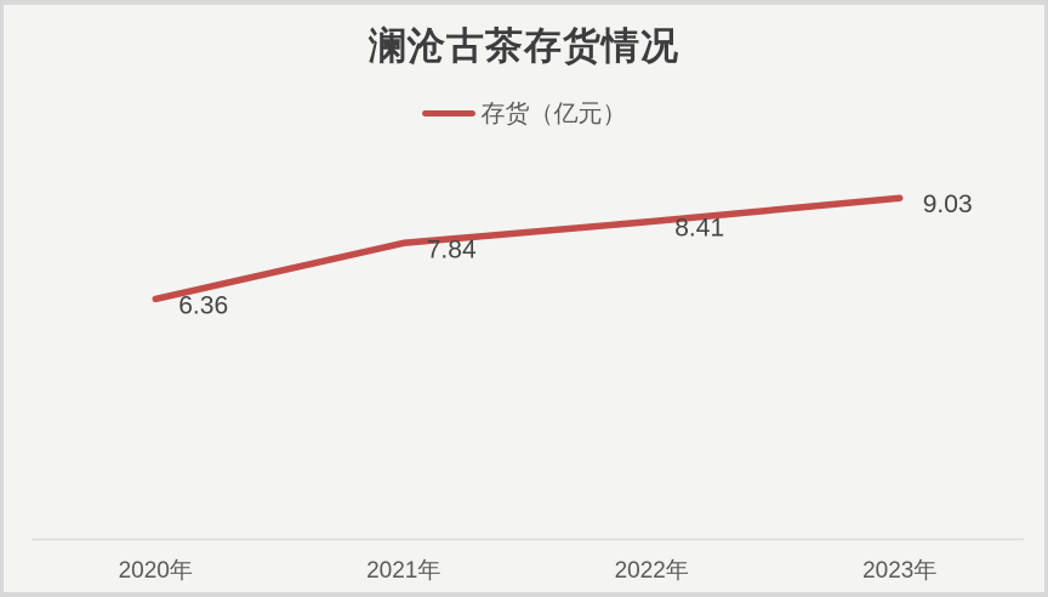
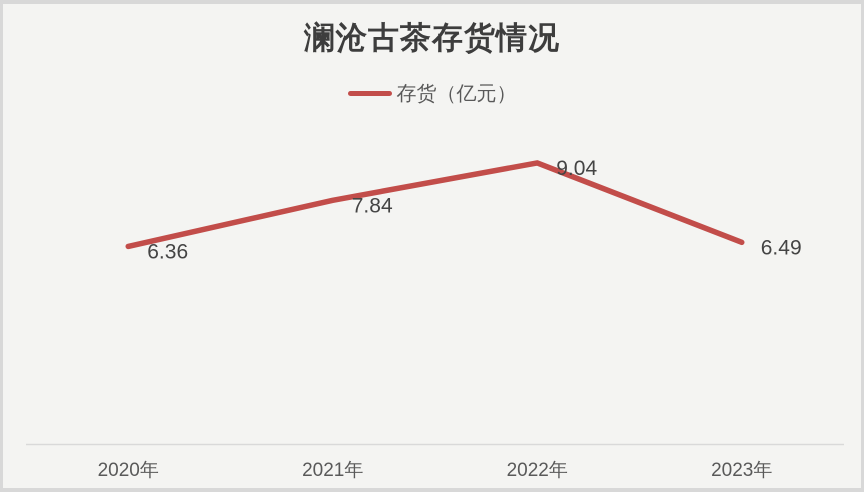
2022年: 8.41 -> 9.04
2023年: 9.03 -> 6.49
